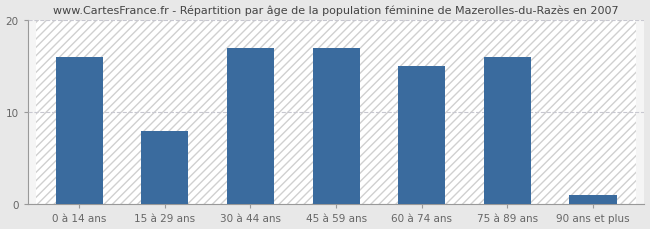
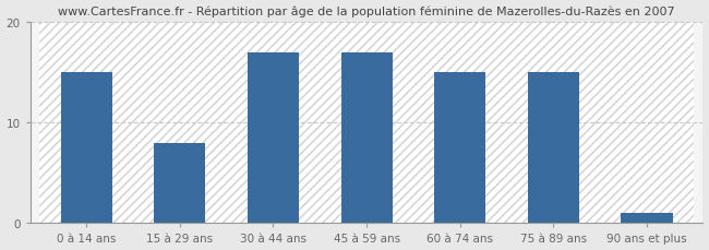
0 à 14 ans: 16 -> 15
75 à 89 ans: 16 -> 15
